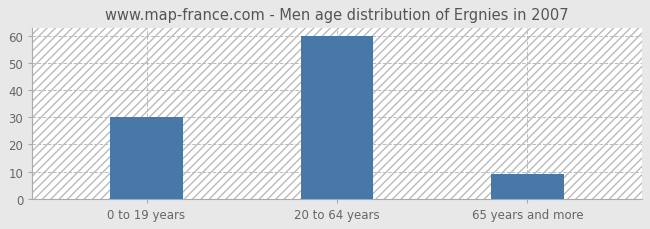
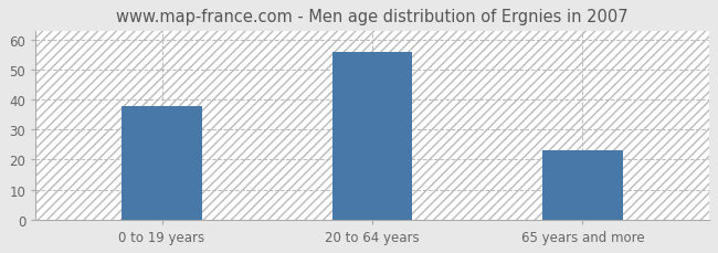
0 to 19 years: 30 -> 38
20 to 64 years: 60 -> 56
65 years and more: 9 -> 23
